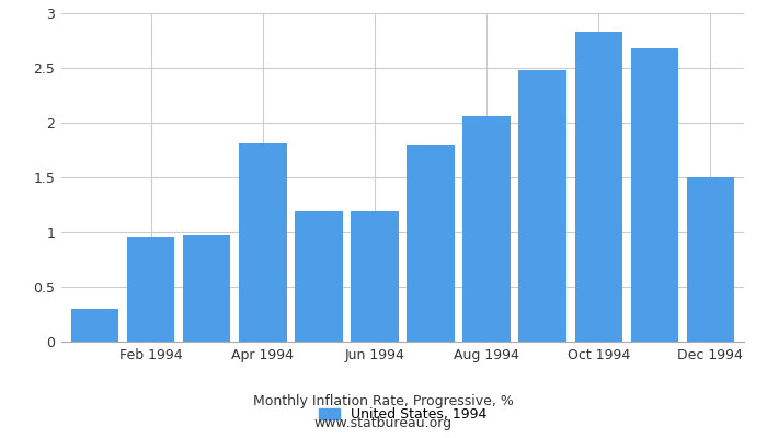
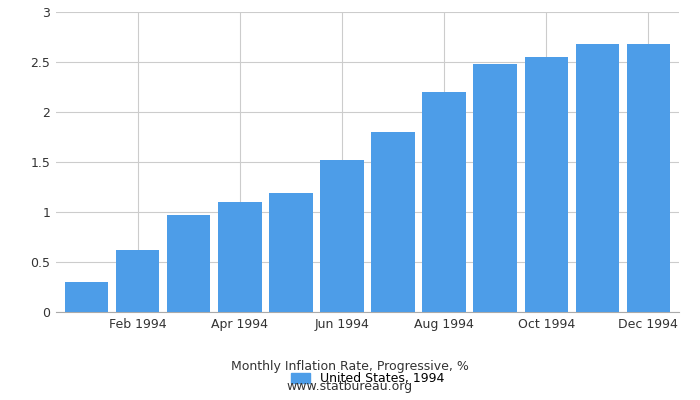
Feb 1994: 0.96 -> 0.62
Apr 1994: 1.81 -> 1.10
Jun 1994: 1.19 -> 1.52
Aug 1994: 2.06 -> 2.20
Oct 1994: 2.83 -> 2.55
Dec 1994: 1.50 -> 2.68
